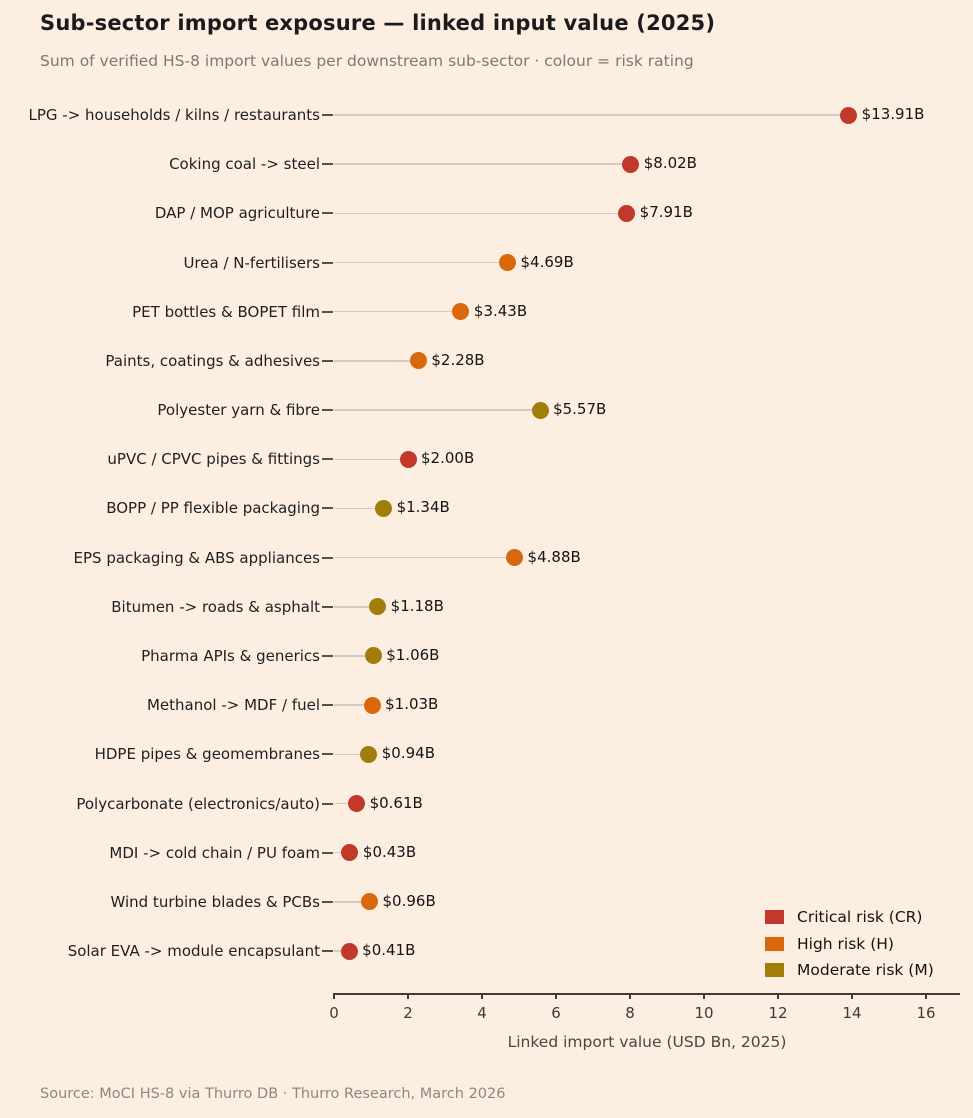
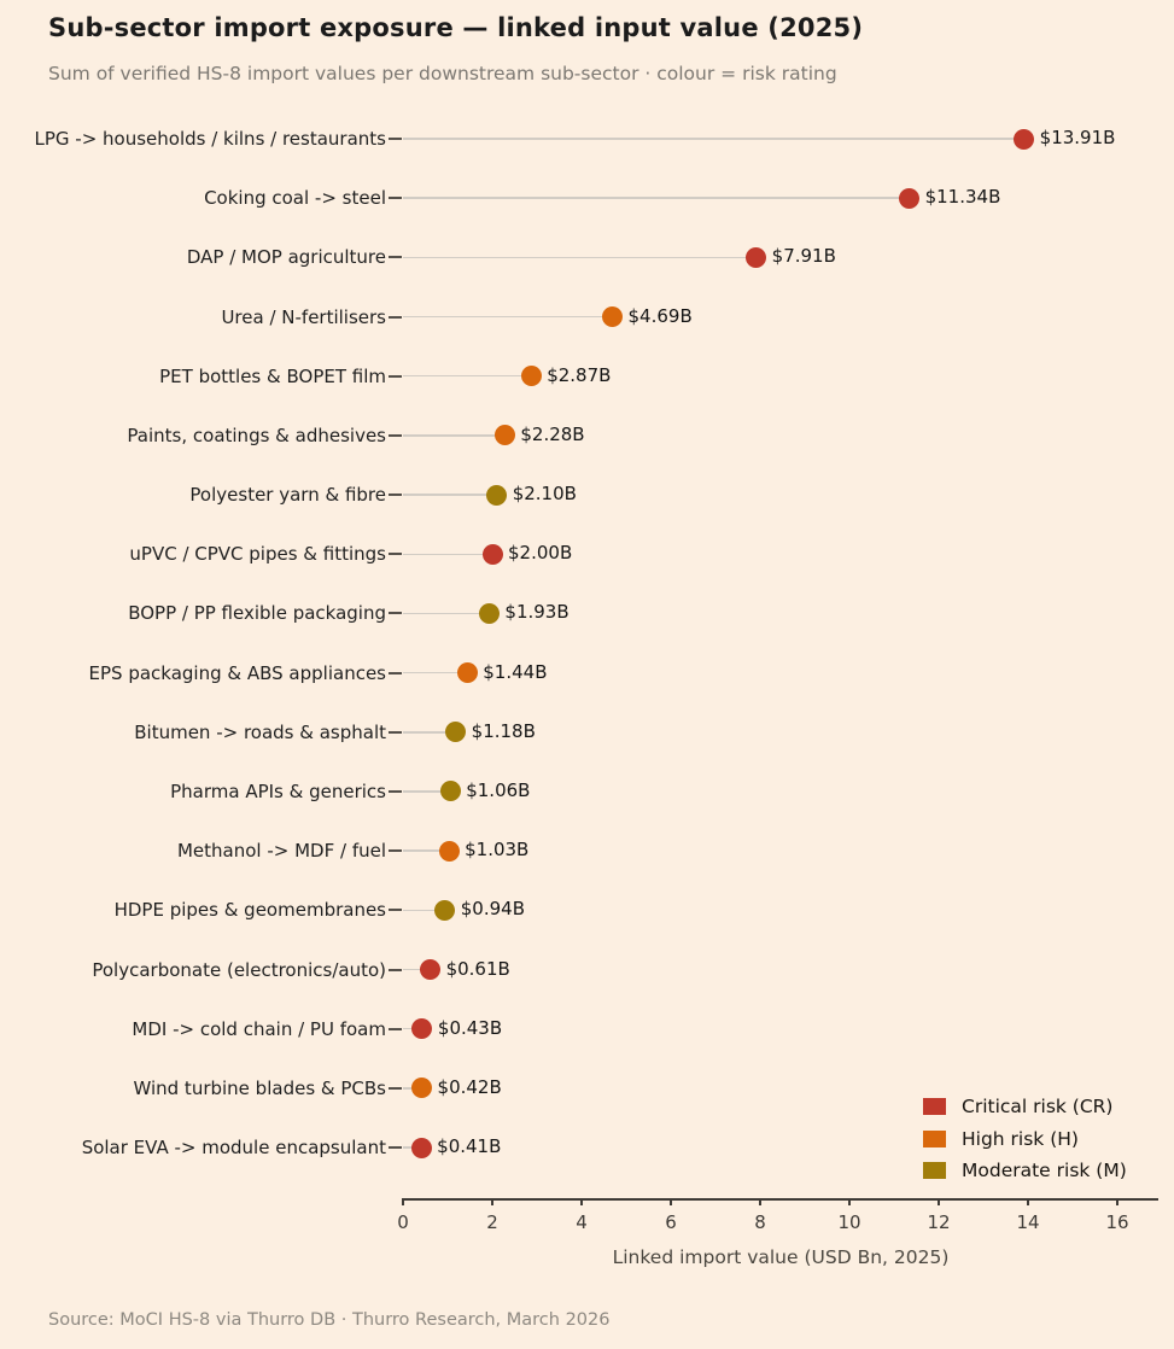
Coking coal -> steel: $8.02B -> $11.34B
PET bottles & BOPET film: $3.43B -> $2.87B
Polyester yarn & fibre: $5.57B -> $2.10B
BOPP / PP flexible packaging: $1.34B -> $1.93B
EPS packaging & ABS appliances: $4.88B -> $1.44B
Wind turbine blades & PCBs: $0.96B -> $0.42B
